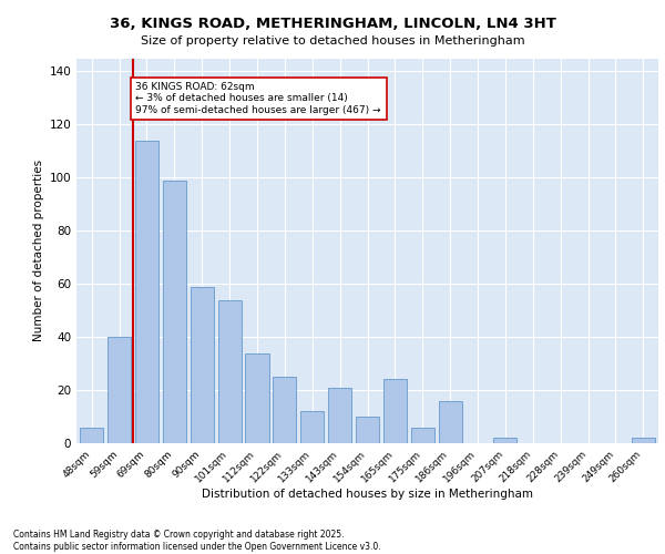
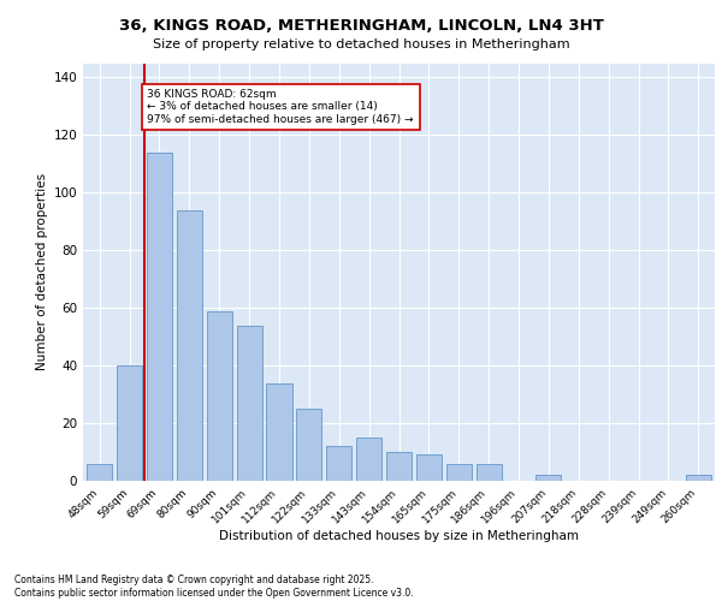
80sqm: 99 -> 94
143sqm: 21 -> 15
165sqm: 24 -> 9
186sqm: 16 -> 6
